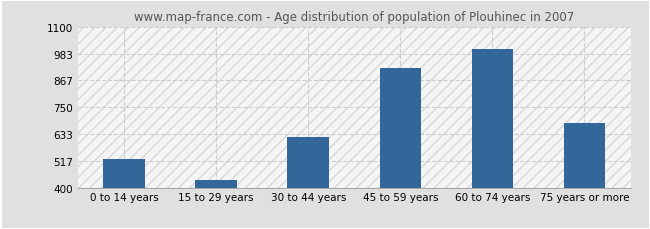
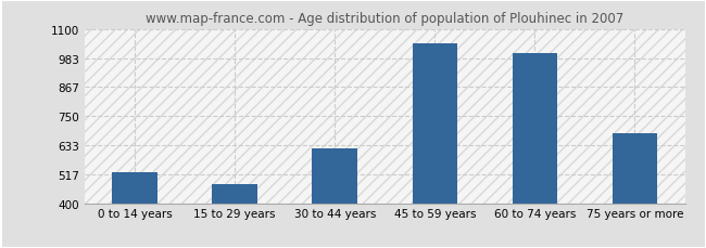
15 to 29 years: 432 -> 475
45 to 59 years: 922 -> 1040
